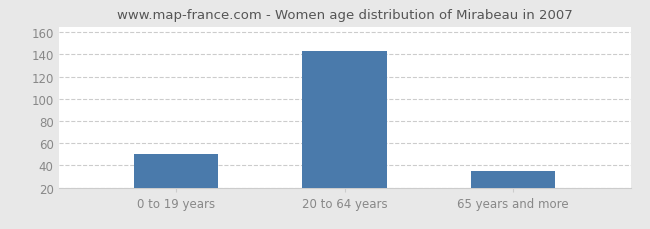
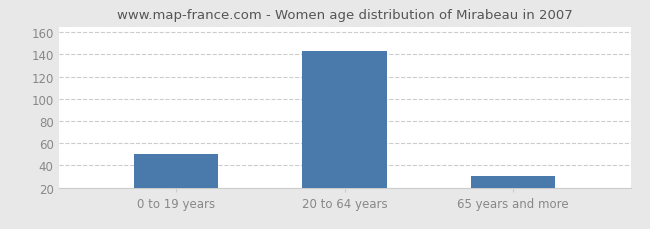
65 years and more: 35 -> 30
